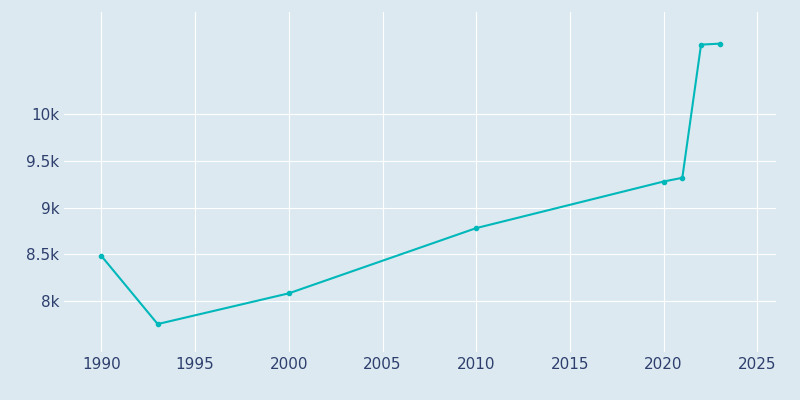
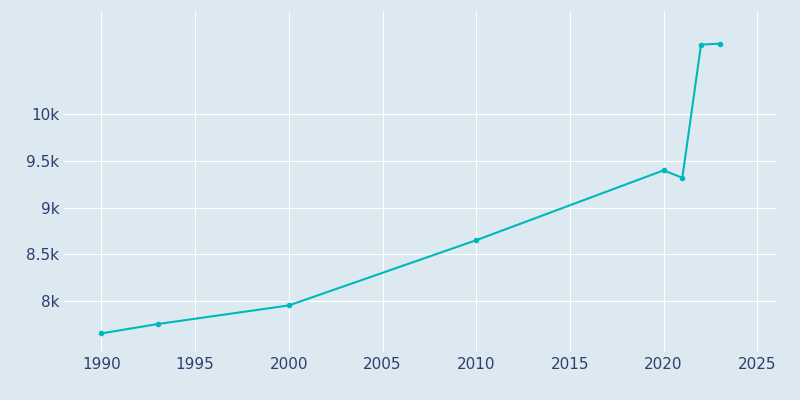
1990: 8.48k -> 7.65k
2000: 8.08k -> 7.95k
2010: 8.78k -> 8.65k
2020: 9.28k -> 9.40k
